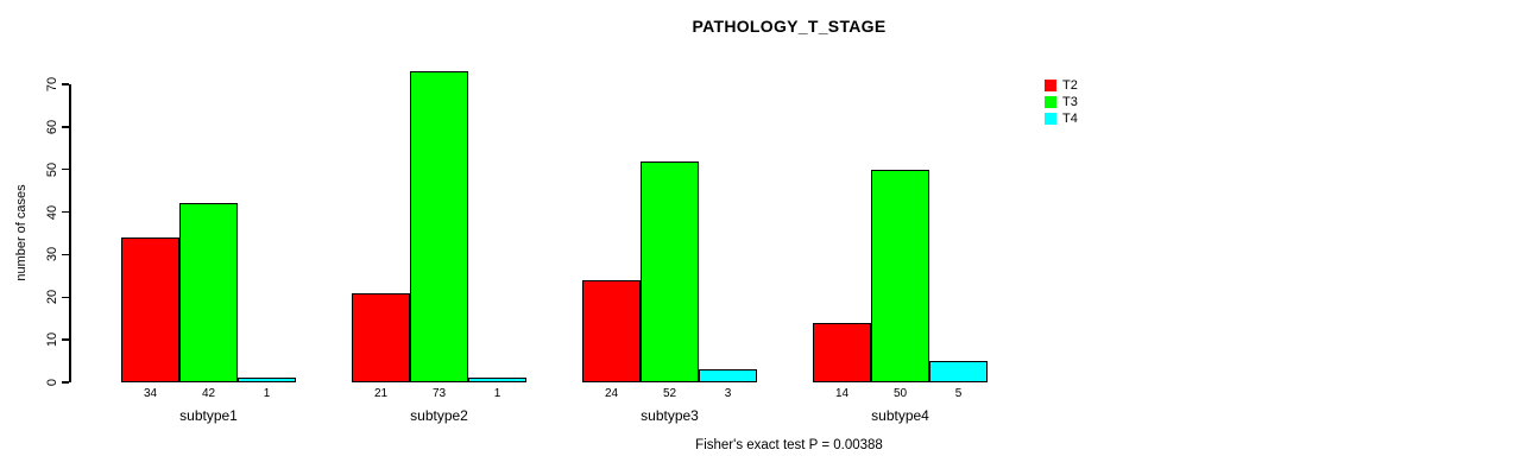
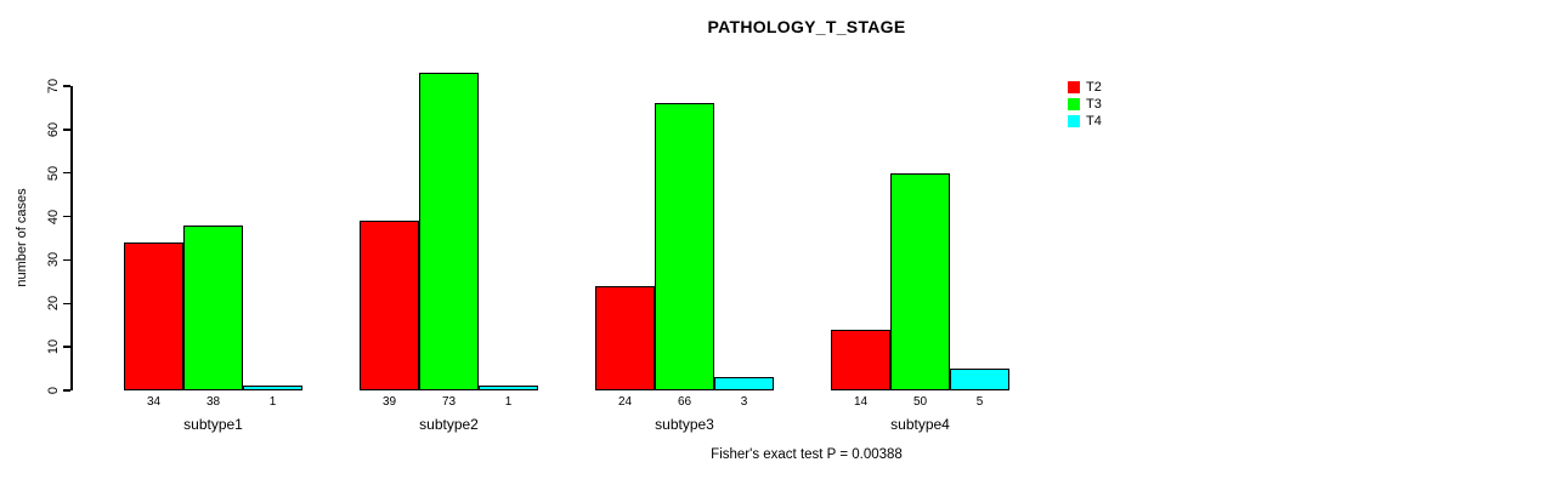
T3/subtype1: 42 -> 38
T2/subtype2: 21 -> 39
T3/subtype3: 52 -> 66
